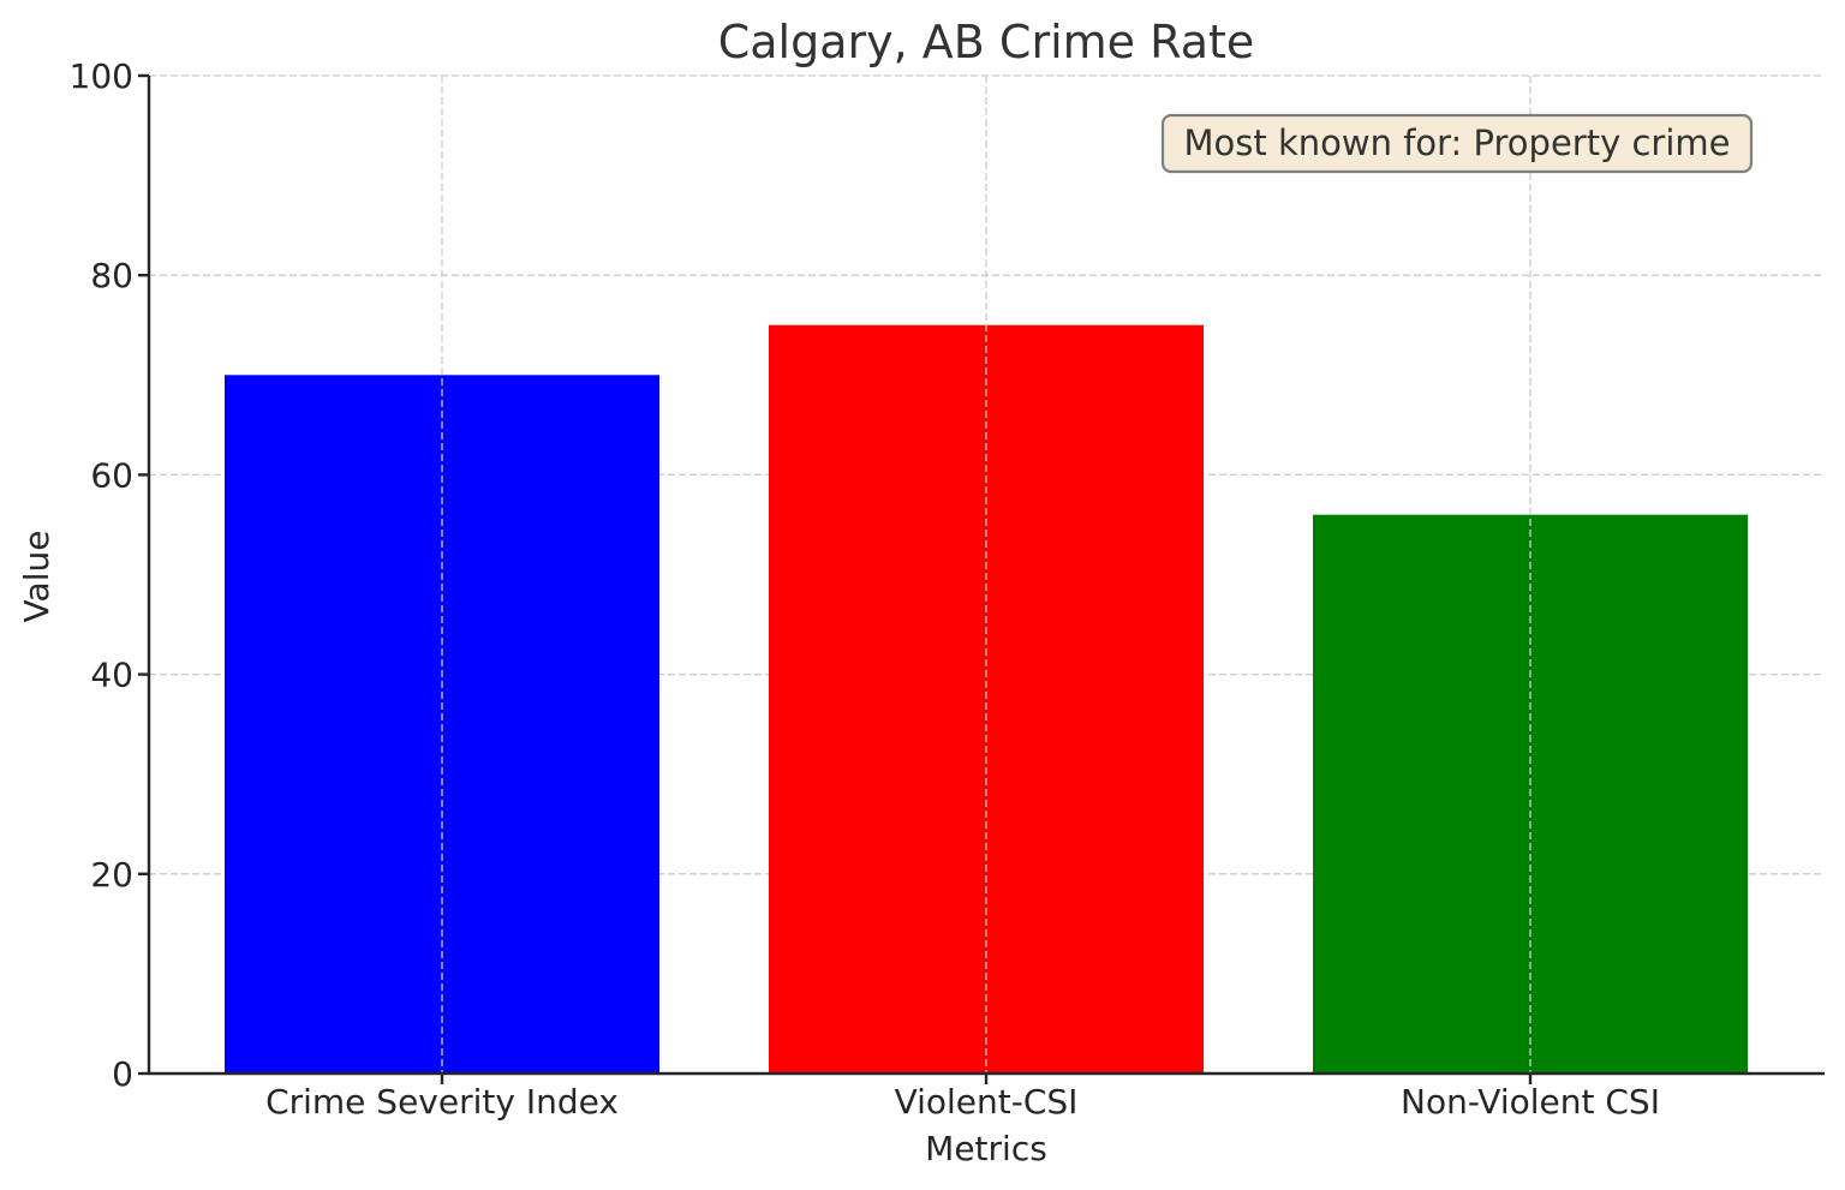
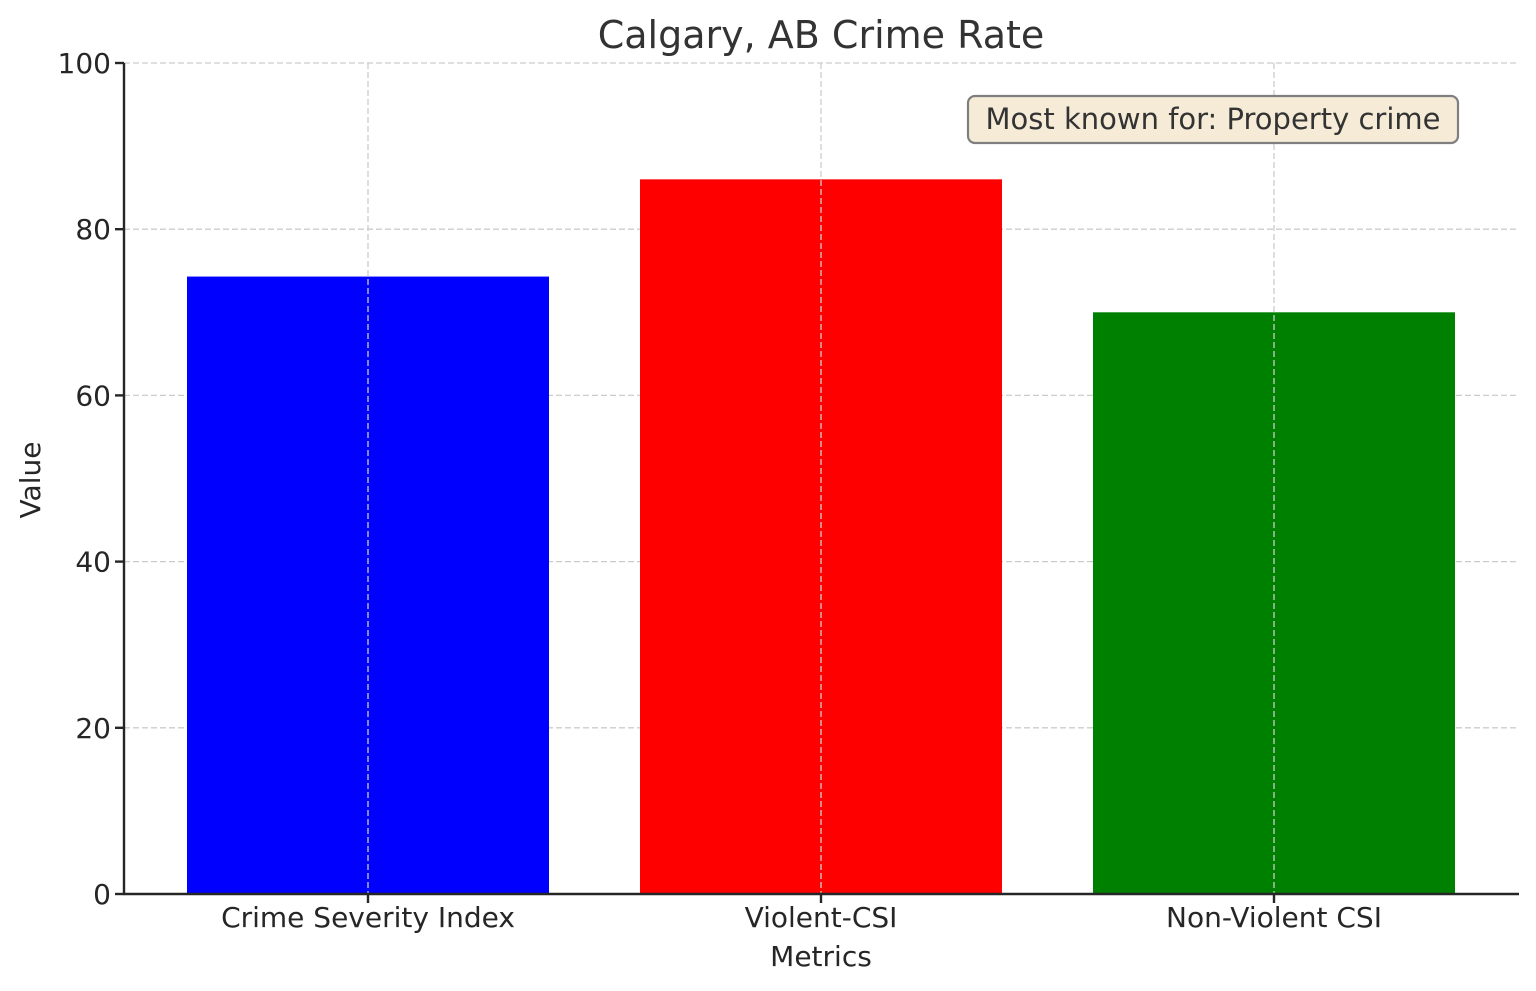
Crime Severity Index: 70 -> 74
Violent-CSI: 75 -> 86
Non-Violent CSI: 56 -> 70
